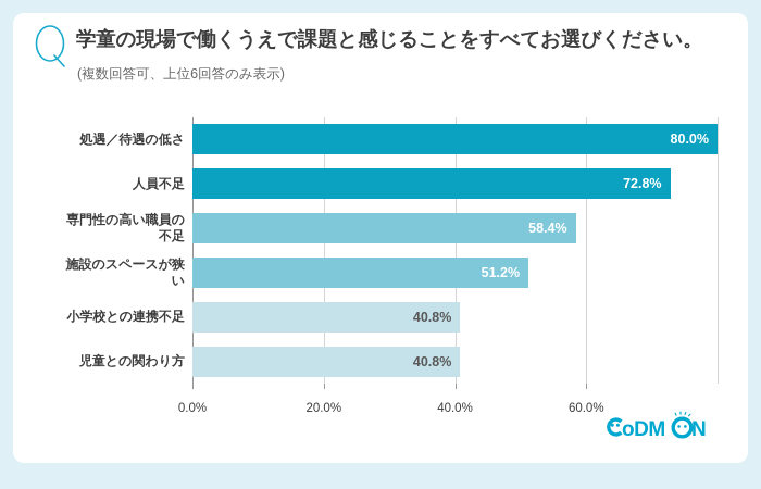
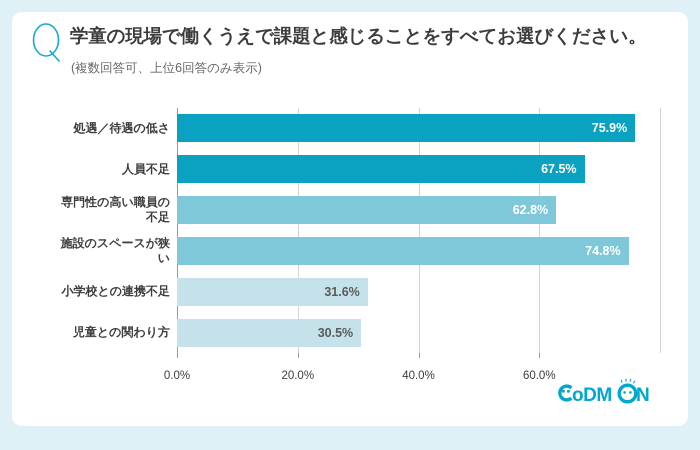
処遇／待遇の低さ: 80.0% -> 75.9%
人員不足: 72.8% -> 67.5%
専門性の高い職員の 不足: 58.4% -> 62.8%
施設のスペースが狭 い: 51.2% -> 74.8%
小学校との連携不足: 40.8% -> 31.6%
児童との関わり方: 40.8% -> 30.5%
